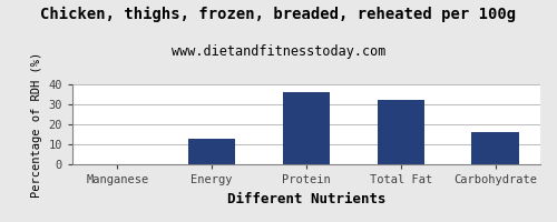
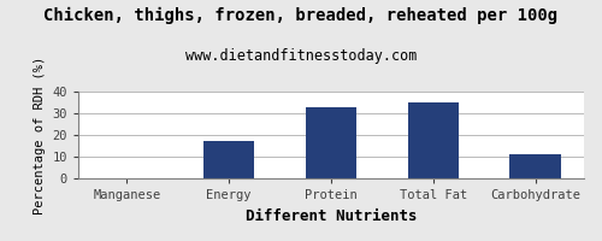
Energy: 13 -> 17
Protein: 36 -> 33
Total Fat: 32 -> 35
Carbohydrate: 16 -> 11
